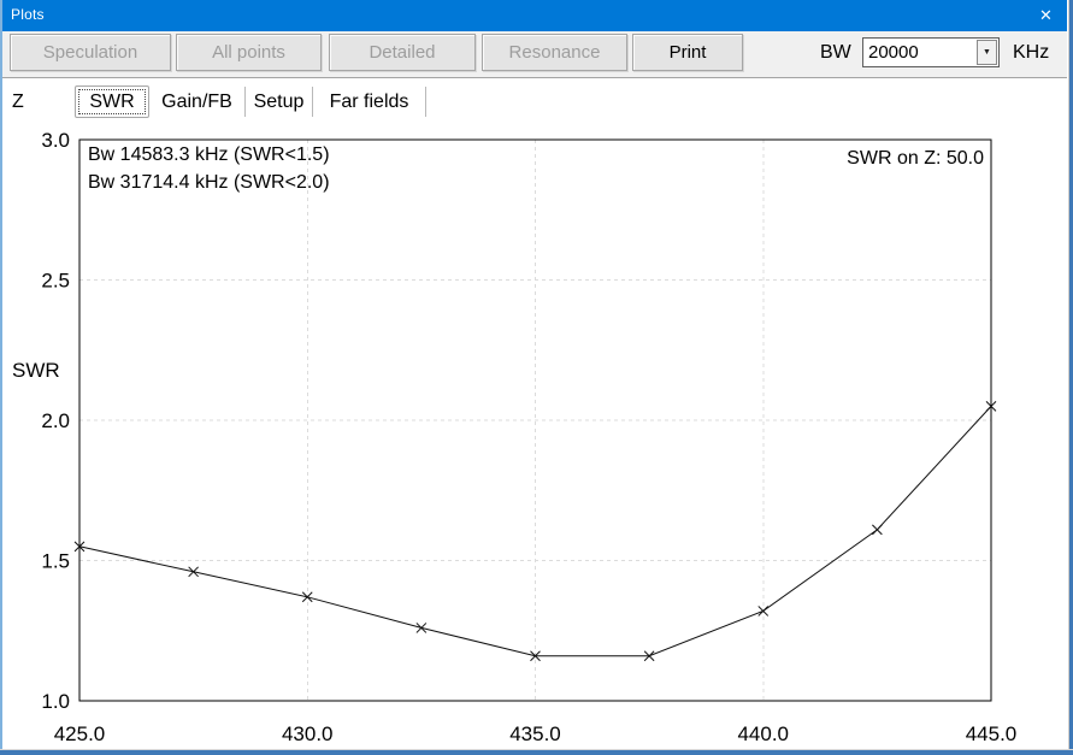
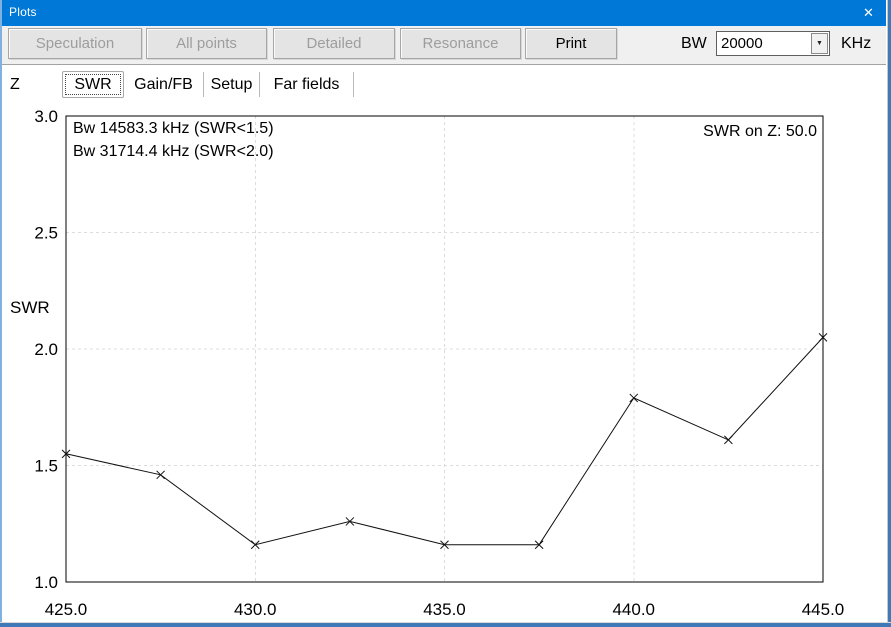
430.0: 1.37 -> 1.16
440.0: 1.32 -> 1.79
